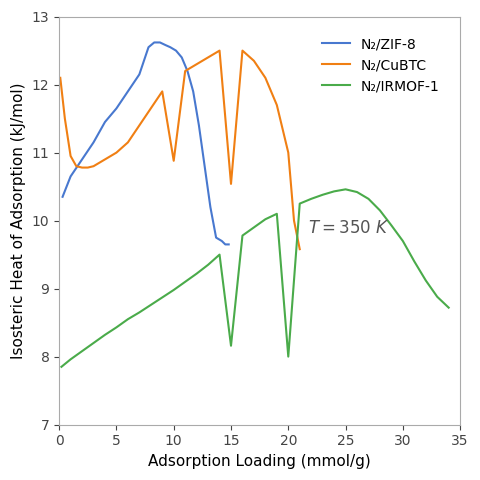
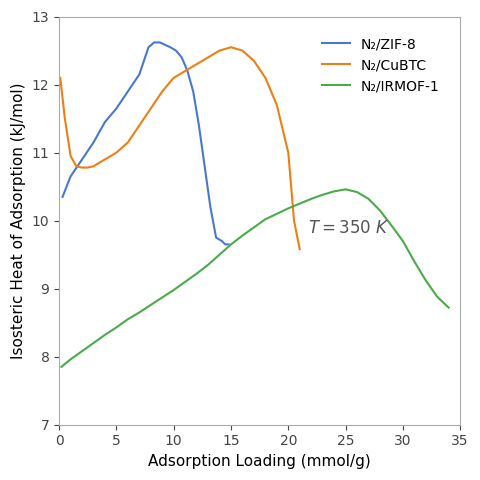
N₂/CuBTC/10: 10.88 -> 12.10
N₂/CuBTC/15: 10.54 -> 12.55
N₂/IRMOF-1/15: 8.16 -> 9.65
N₂/IRMOF-1/20: 8.00 -> 10.18
